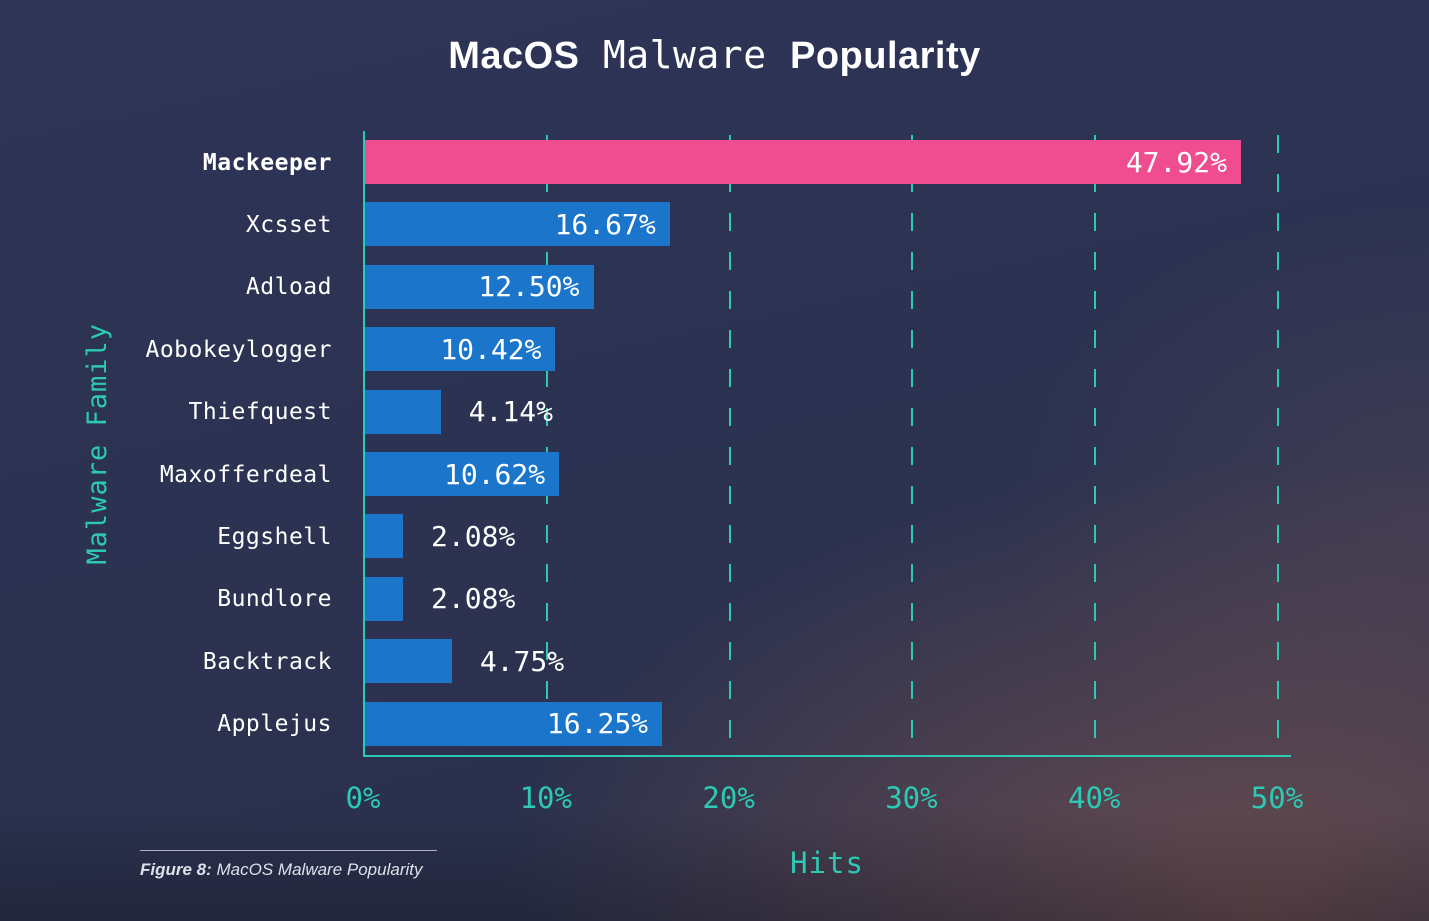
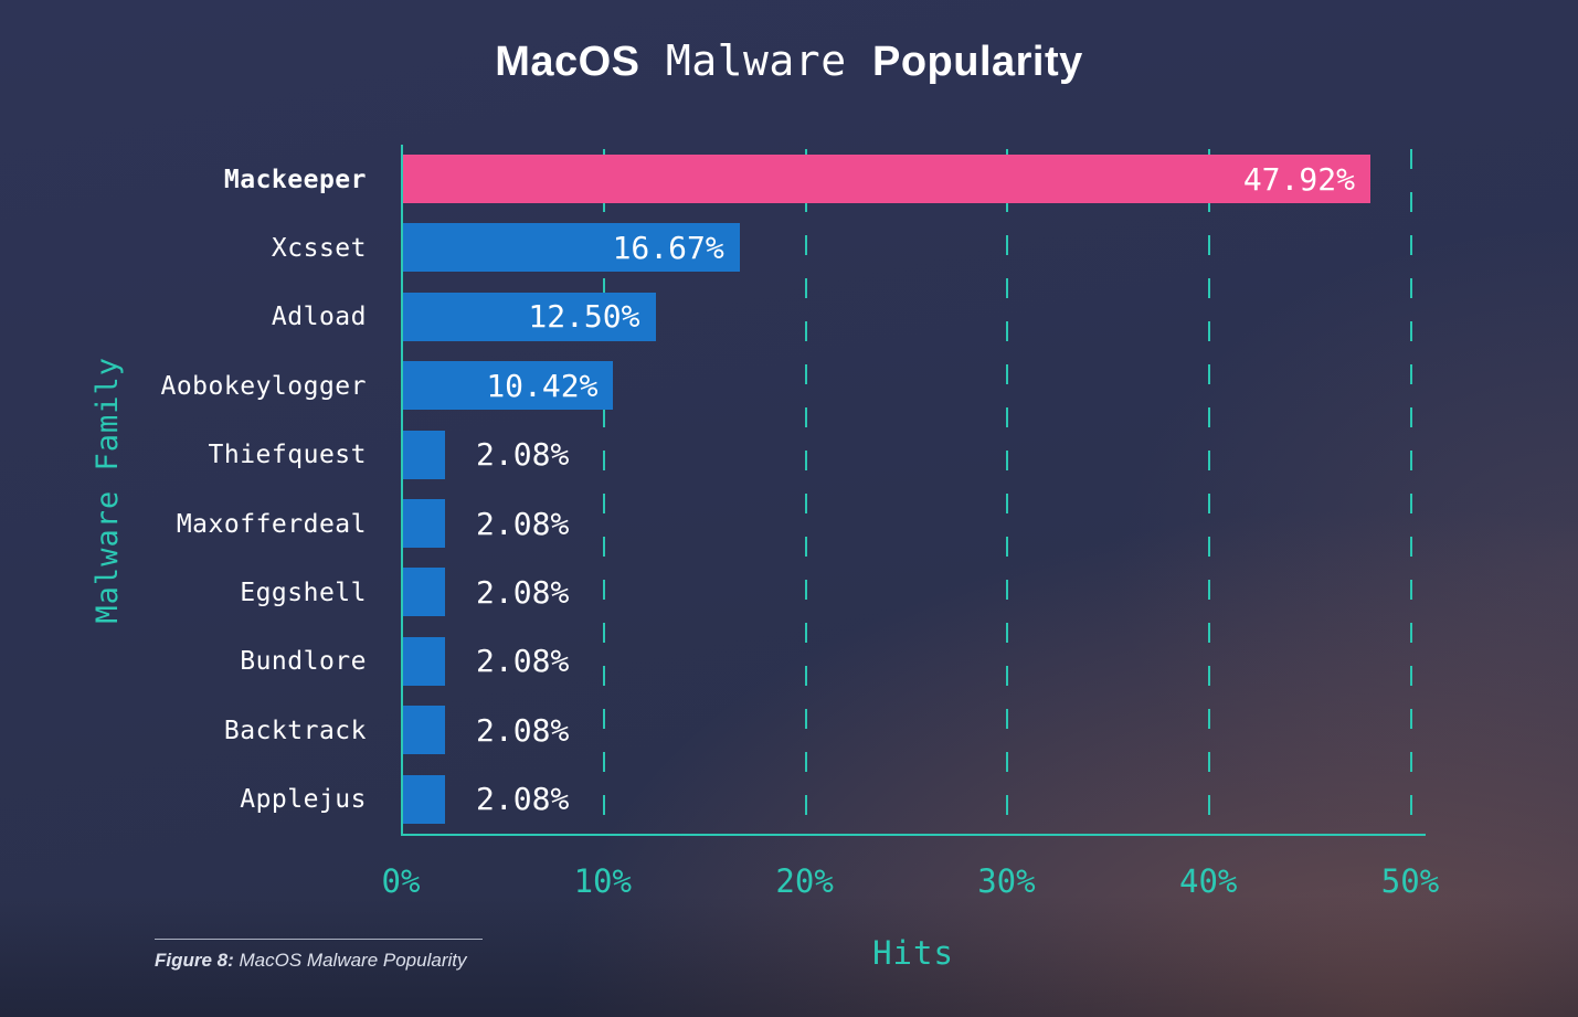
Thiefquest: 4.14% -> 2.08%
Maxofferdeal: 10.62% -> 2.08%
Backtrack: 4.75% -> 2.08%
Applejus: 16.25% -> 2.08%
